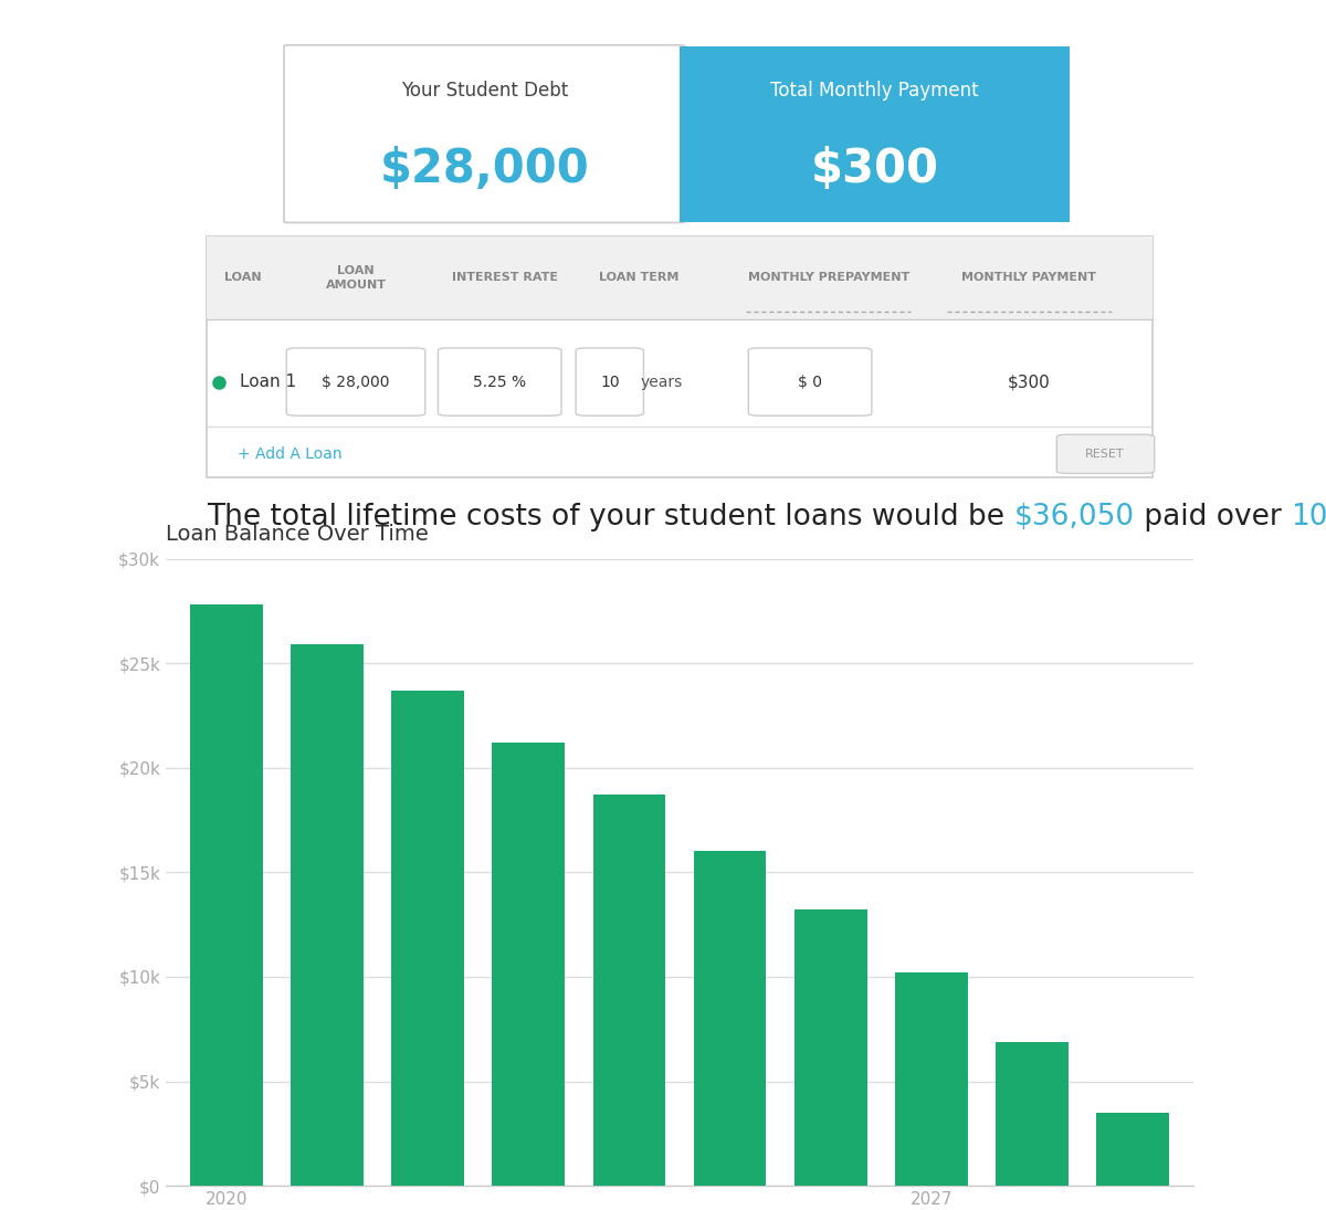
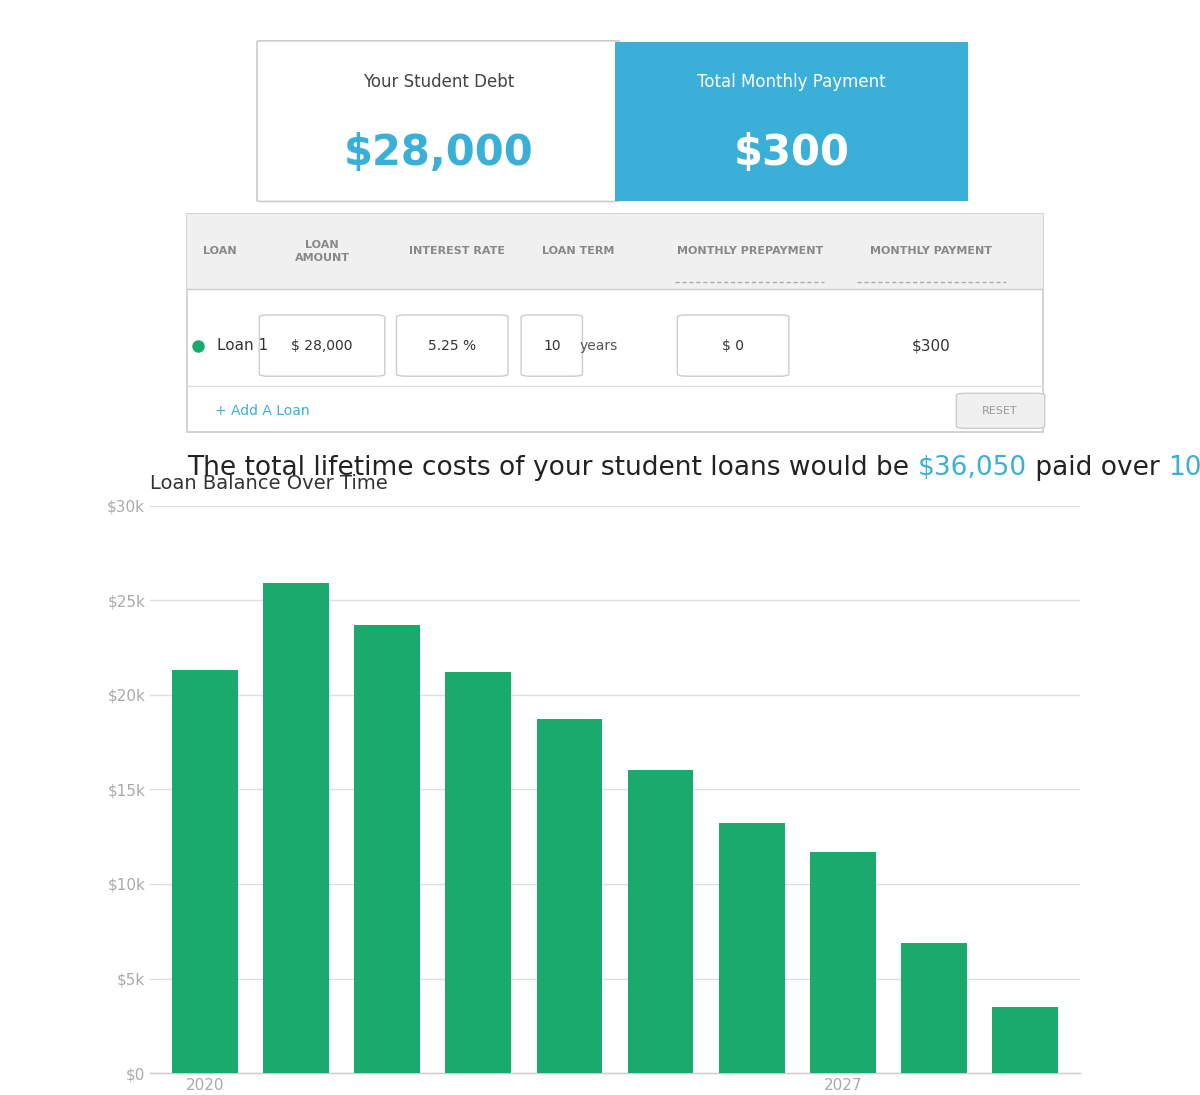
2020: $27.8k -> $21.3k
2027: $10.2k -> $11.7k
